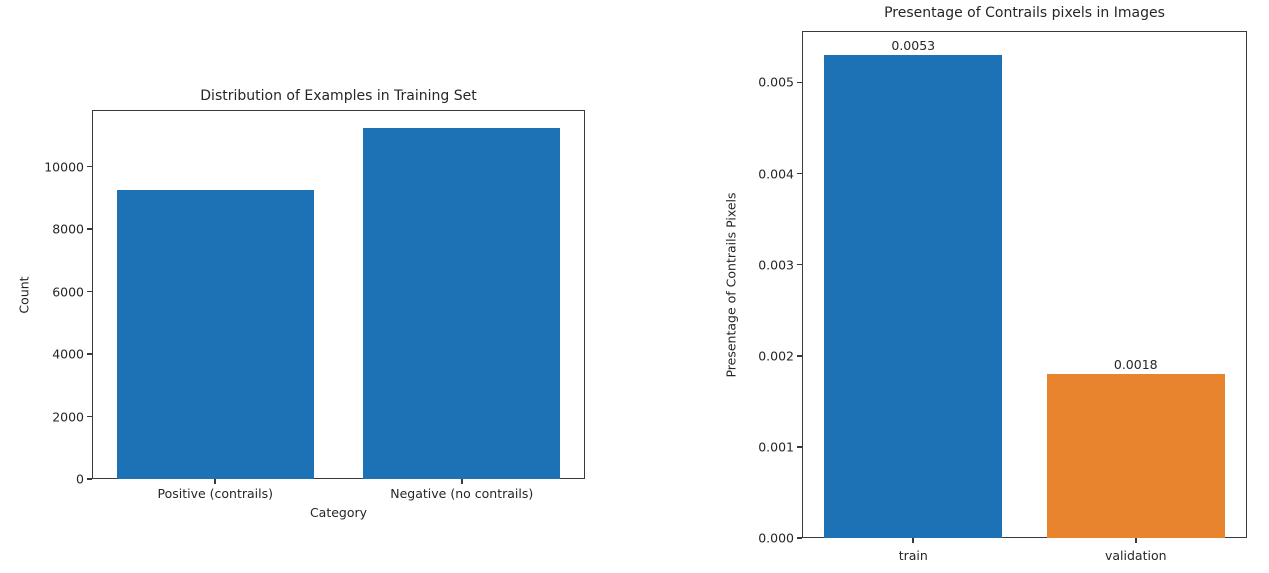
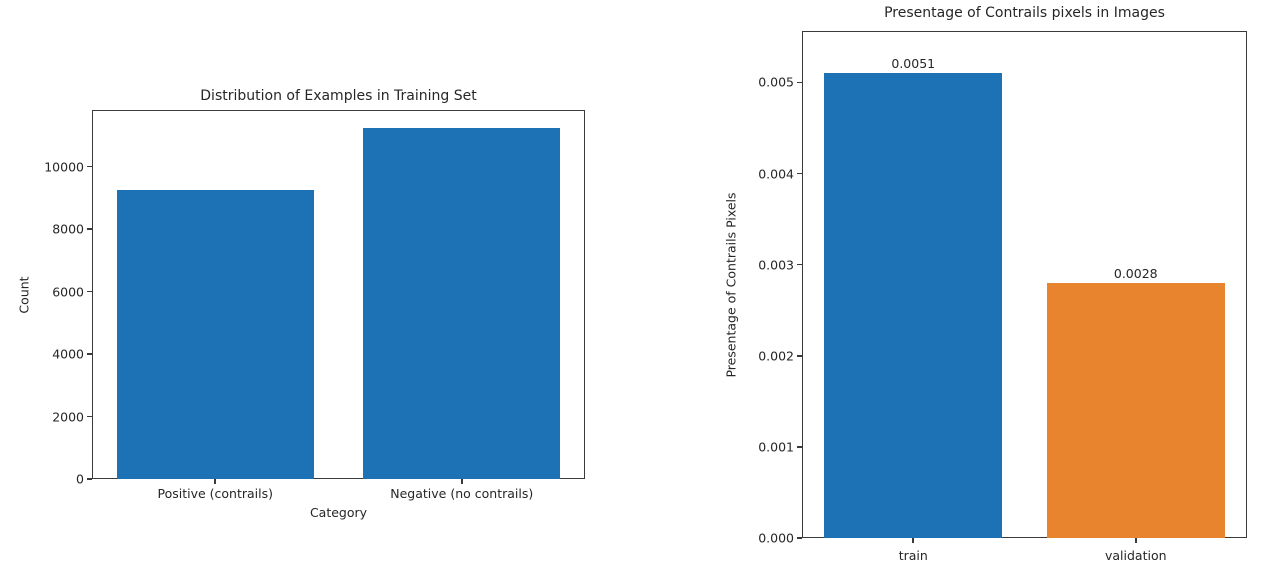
Presentage of Contrails pixels in Images/train: 0.0053 -> 0.0051
Presentage of Contrails pixels in Images/validation: 0.0018 -> 0.0028
